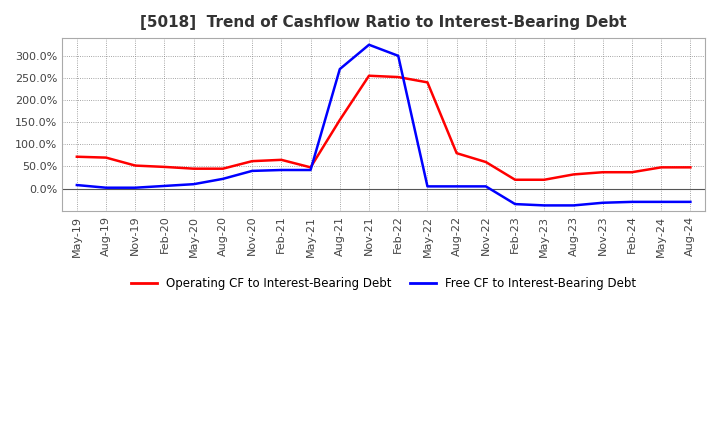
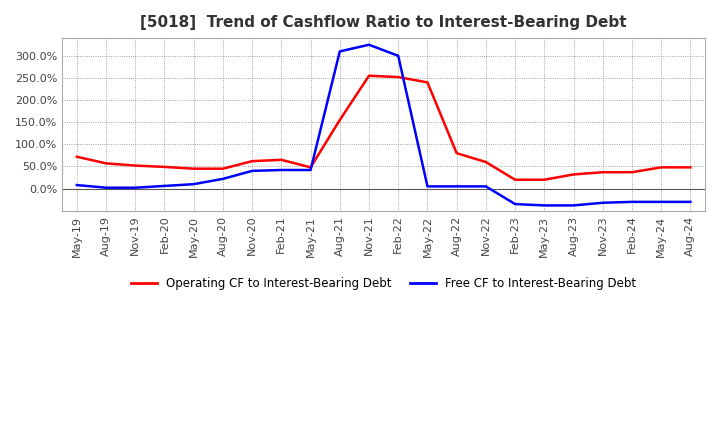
Operating CF to Interest-Bearing Debt/Aug-19: 70% -> 57%
Free CF to Interest-Bearing Debt/Aug-21: 270% -> 310%
